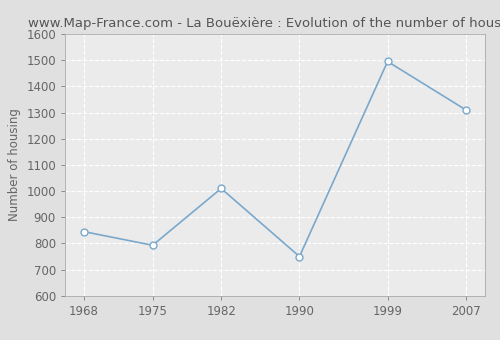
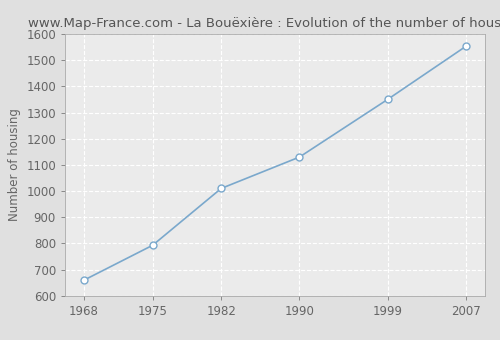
1968: 845 -> 660
1990: 750 -> 1130
1999: 1495 -> 1350
2007: 1310 -> 1553
